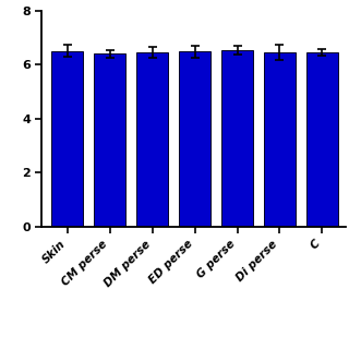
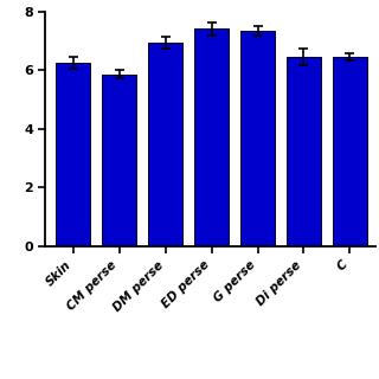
Skin: 6.50 -> 6.25
CM perse: 6.40 -> 5.85
DM perse: 6.44 -> 6.95
ED perse: 6.48 -> 7.40
G perse: 6.52 -> 7.35
